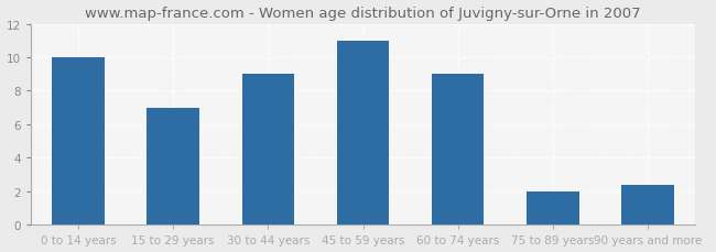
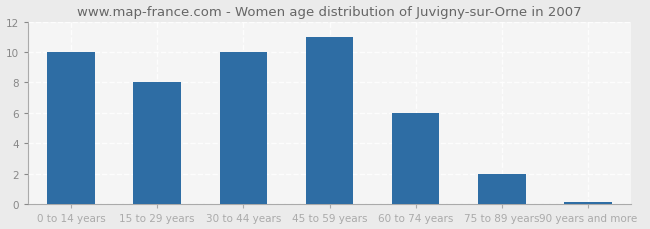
15 to 29 years: 7.0 -> 8.0
30 to 44 years: 9.0 -> 10.0
60 to 74 years: 9.0 -> 6.0
90 years and more: 2.4 -> 0.1
